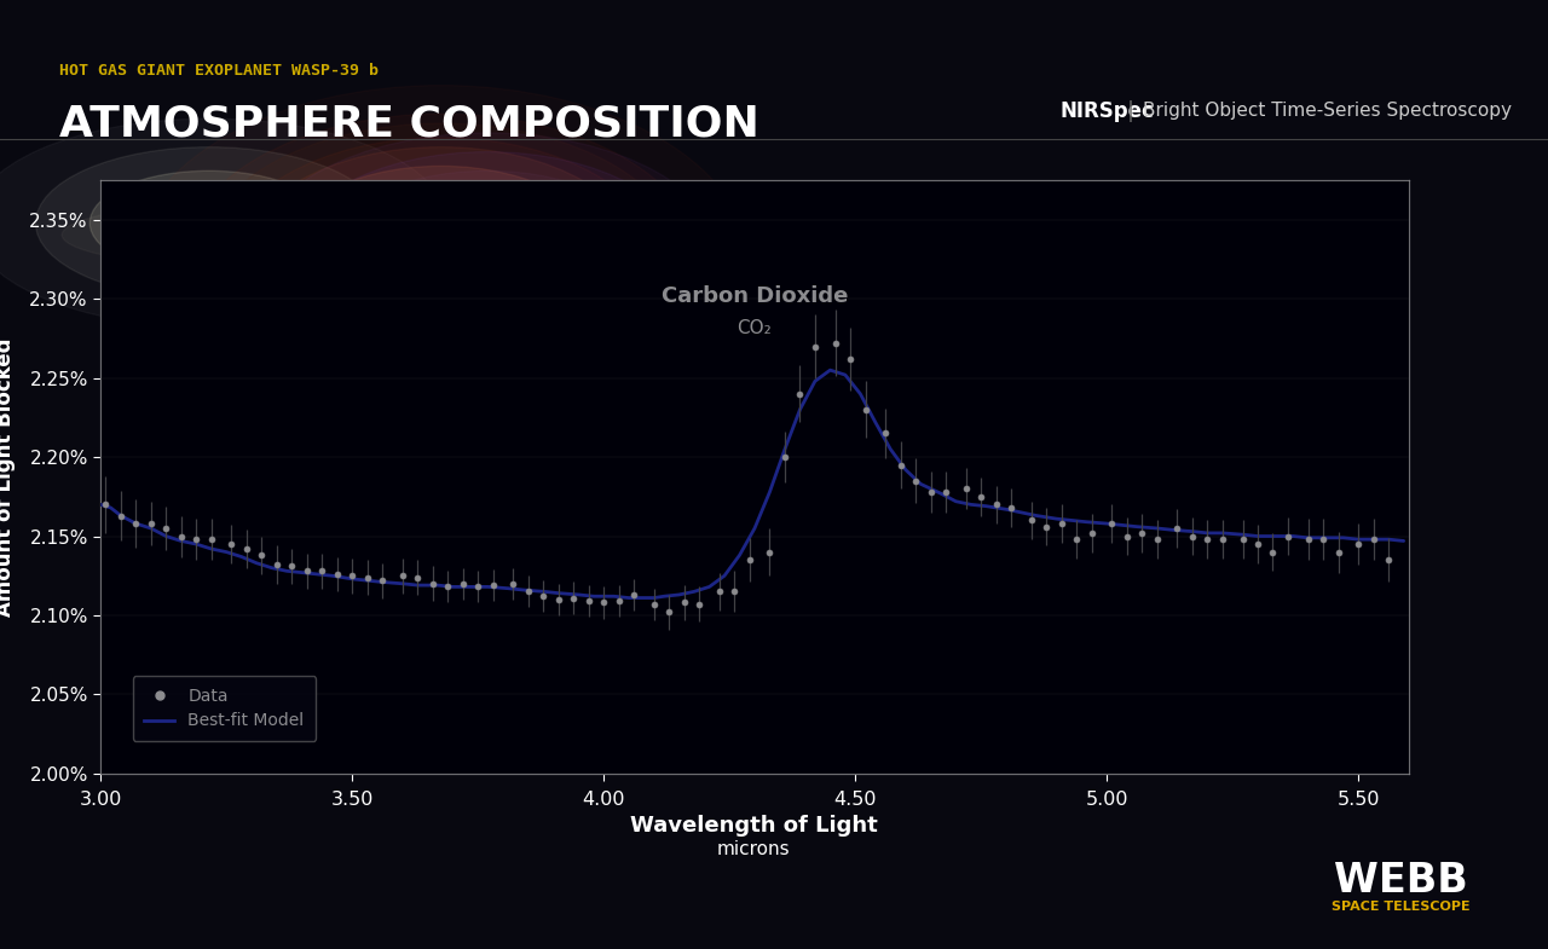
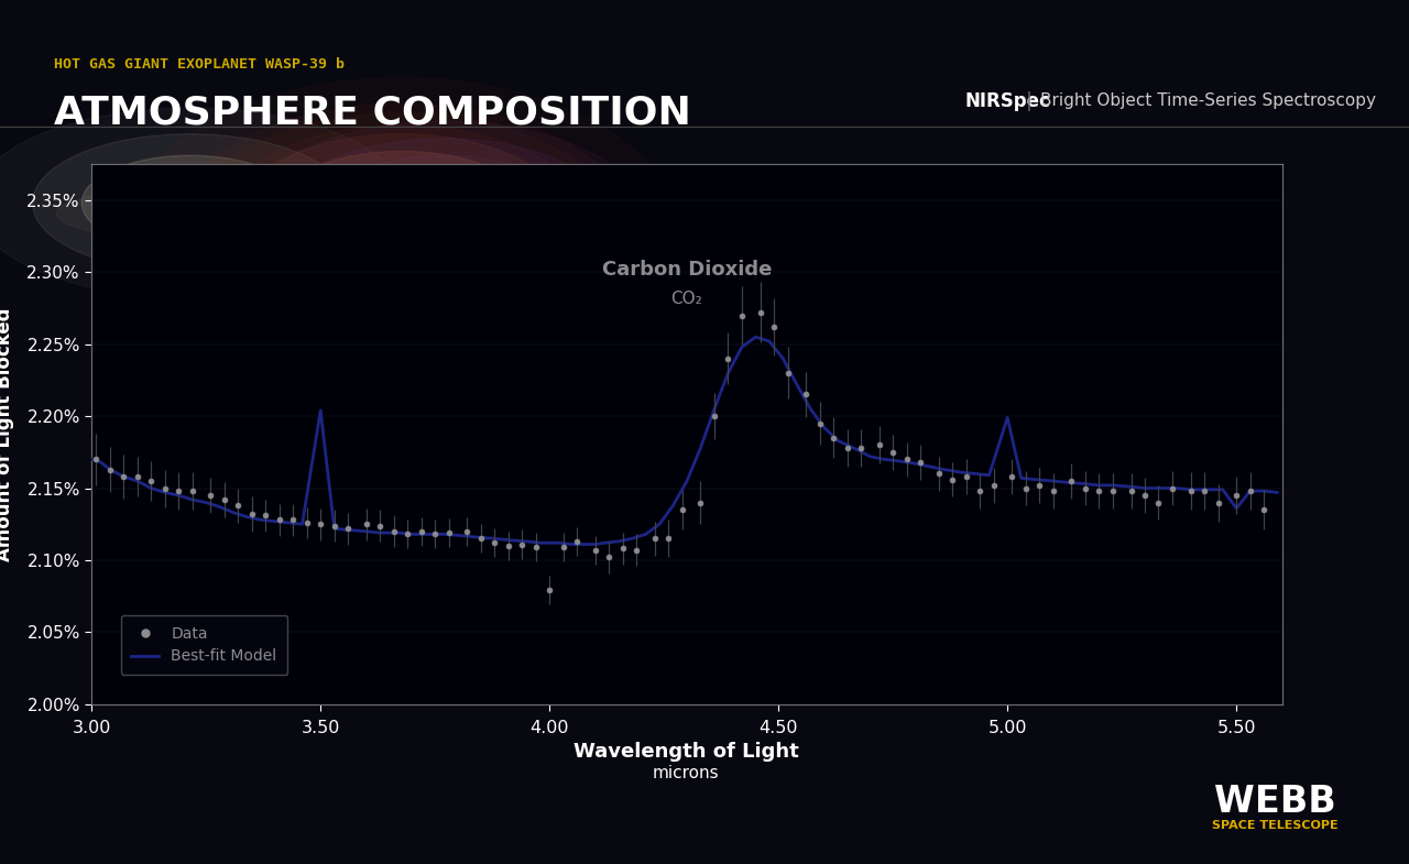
Best-fit Model/3.50: 2.123% -> 2.204%
Data/4.00: 2.108% -> 2.079%
Best-fit Model/5.00: 2.158% -> 2.199%
Best-fit Model/5.50: 2.148% -> 2.136%
